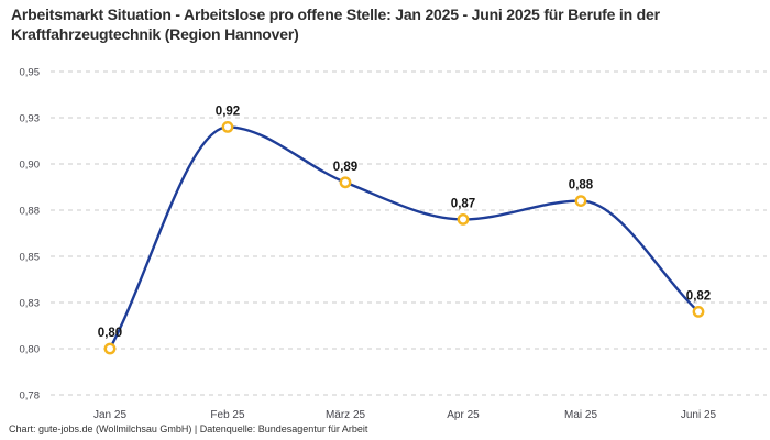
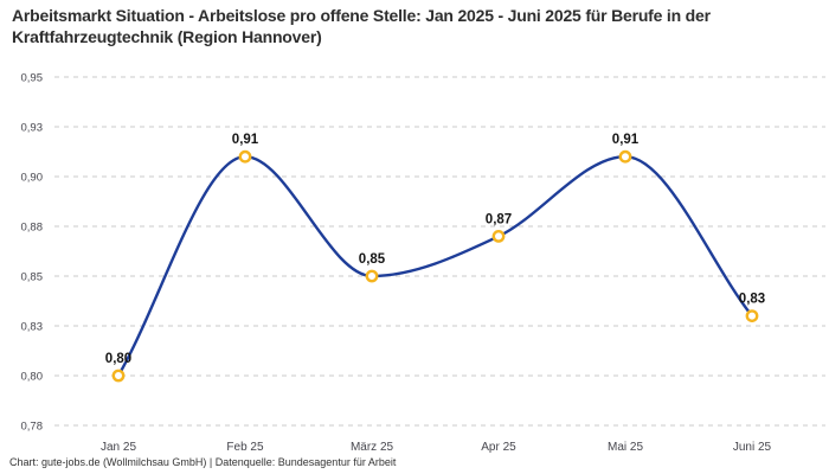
Feb 25: 0,92 -> 0,91
März 25: 0,89 -> 0,85
Mai 25: 0,88 -> 0,91
Juni 25: 0,82 -> 0,83
